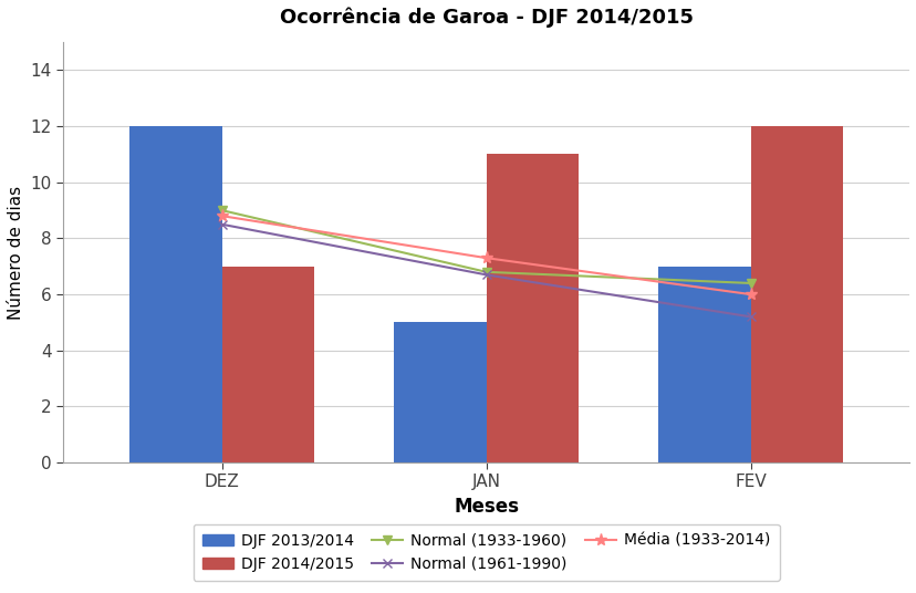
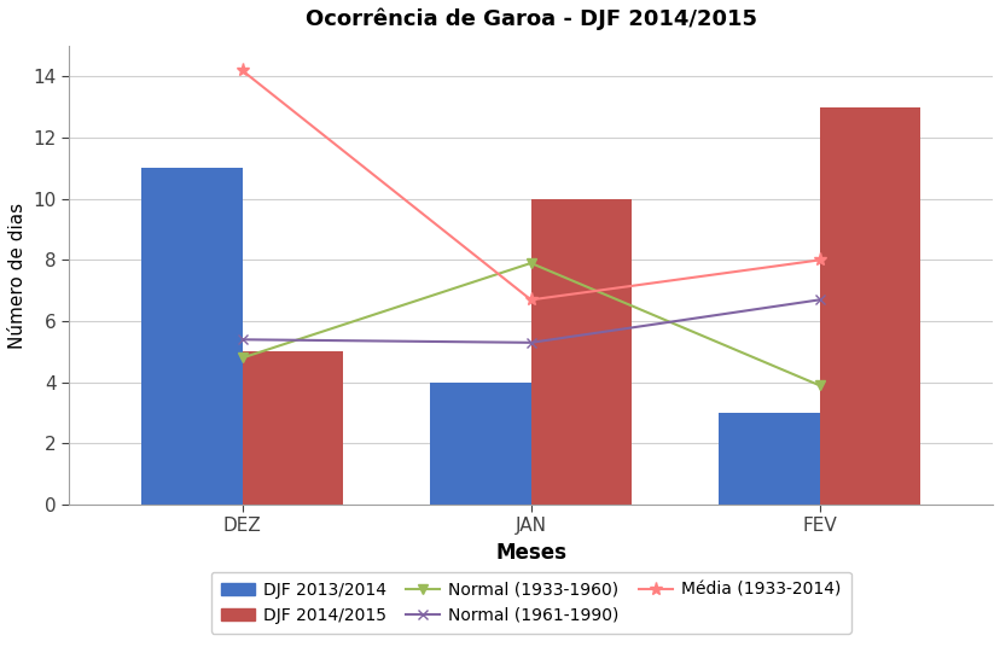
DJF 2013/2014/DEZ: 12 -> 11
Normal (1933-1960)/DEZ: 9.0 -> 4.8
Normal (1961-1990)/DEZ: 8.5 -> 5.4
Média (1933-2014)/DEZ: 8.8 -> 14.2
DJF 2014/2015/DEZ: 7 -> 5
DJF 2013/2014/JAN: 5 -> 4
Normal (1933-1960)/JAN: 6.8 -> 7.9
Normal (1961-1990)/JAN: 6.7 -> 5.3
Média (1933-2014)/JAN: 7.3 -> 6.7
DJF 2014/2015/JAN: 11 -> 10
DJF 2013/2014/FEV: 7 -> 3
Normal (1933-1960)/FEV: 6.4 -> 3.9
Normal (1961-1990)/FEV: 5.2 -> 6.7
Média (1933-2014)/FEV: 6.0 -> 8.0
DJF 2014/2015/FEV: 12 -> 13
